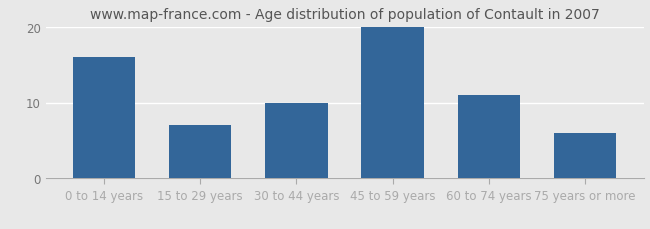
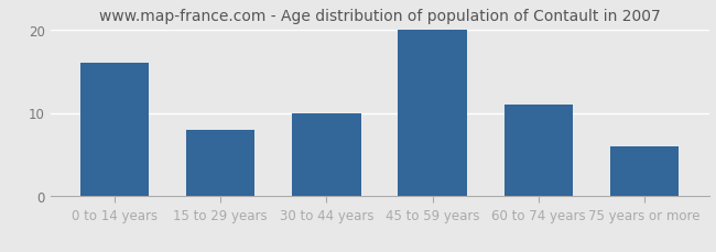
15 to 29 years: 7 -> 8
